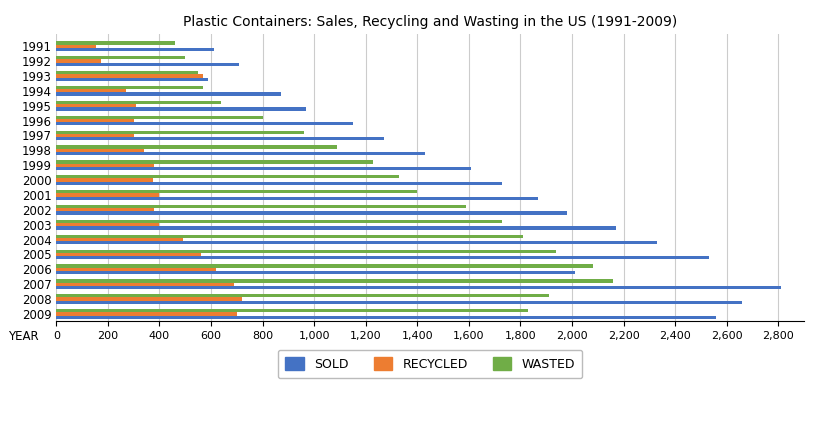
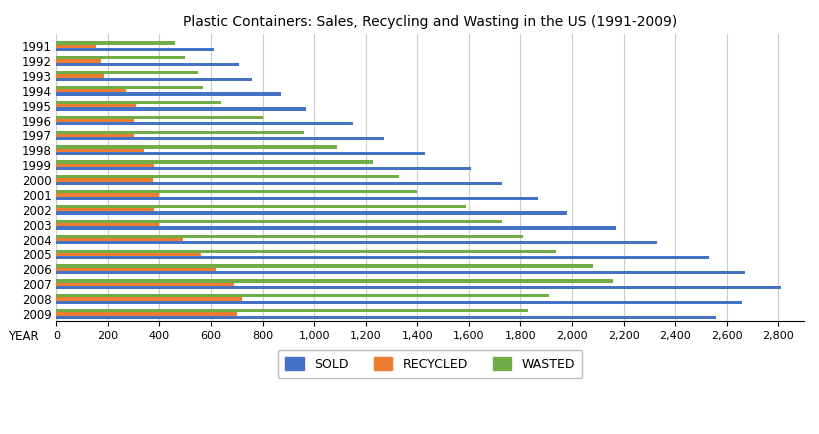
RECYCLED/1993: 570 -> 185
SOLD/1993: 590 -> 760
SOLD/2006: 2,010 -> 2,670
